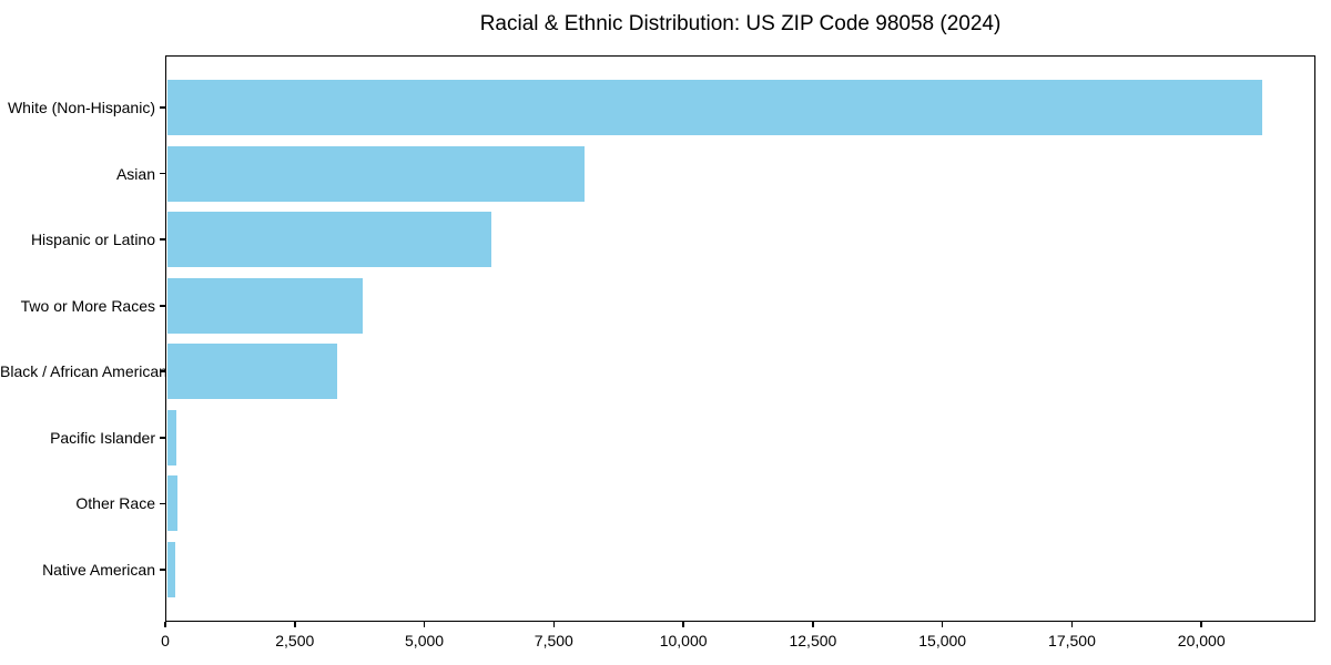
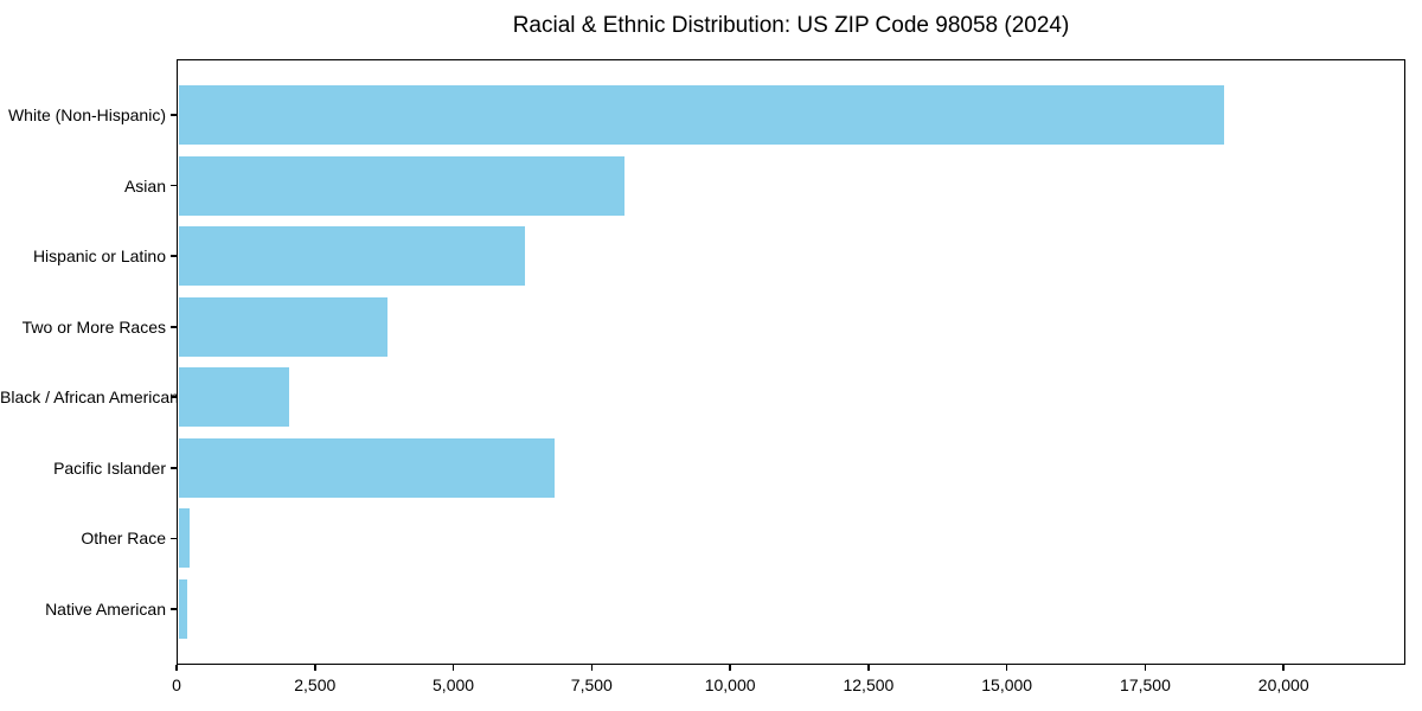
White (Non-Hispanic): 21100 -> 18900
Black / African American: 3300 -> 2000
Pacific Islander: 200 -> 6800
